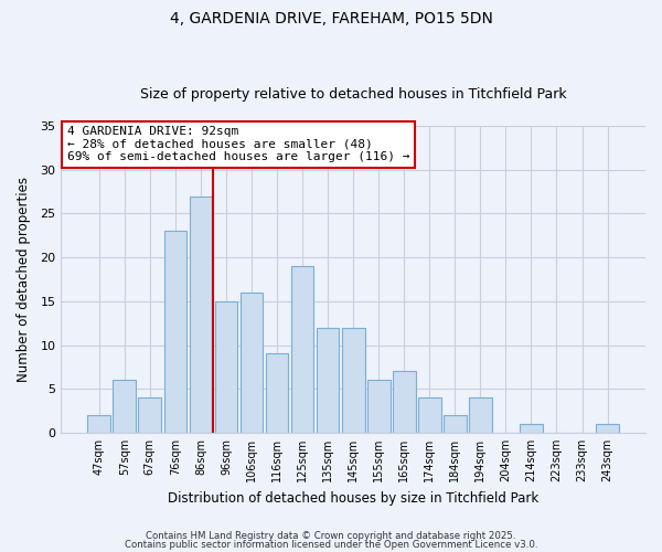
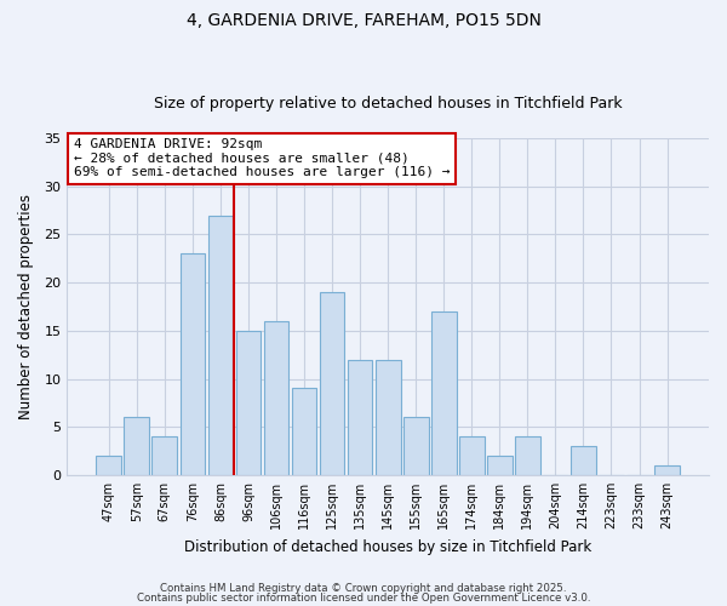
165sqm: 7 -> 17
214sqm: 1 -> 3
